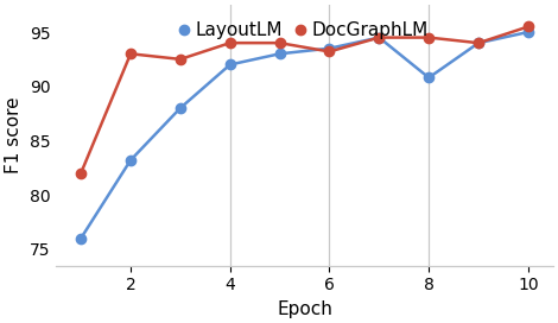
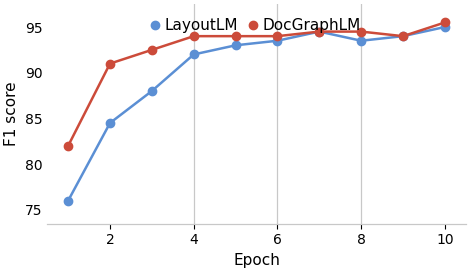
LayoutLM/2: 83.2 -> 84.5
DocGraphLM/2: 93.0 -> 91.0
DocGraphLM/6: 93.2 -> 94.0
LayoutLM/8: 90.8 -> 93.5
